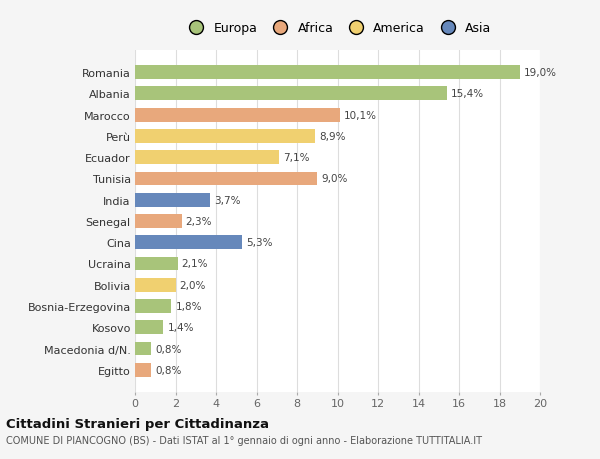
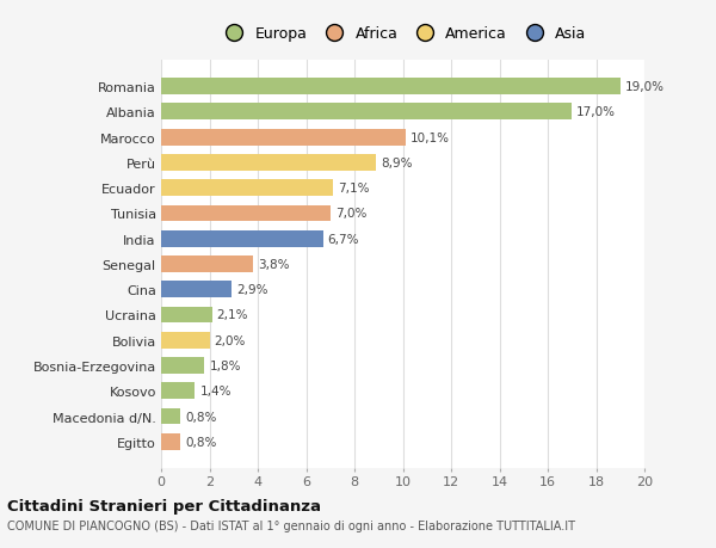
Albania: 15,4% -> 17,0%
Tunisia: 9,0% -> 7,0%
India: 3,7% -> 6,7%
Senegal: 2,3% -> 3,8%
Cina: 5,3% -> 2,9%
